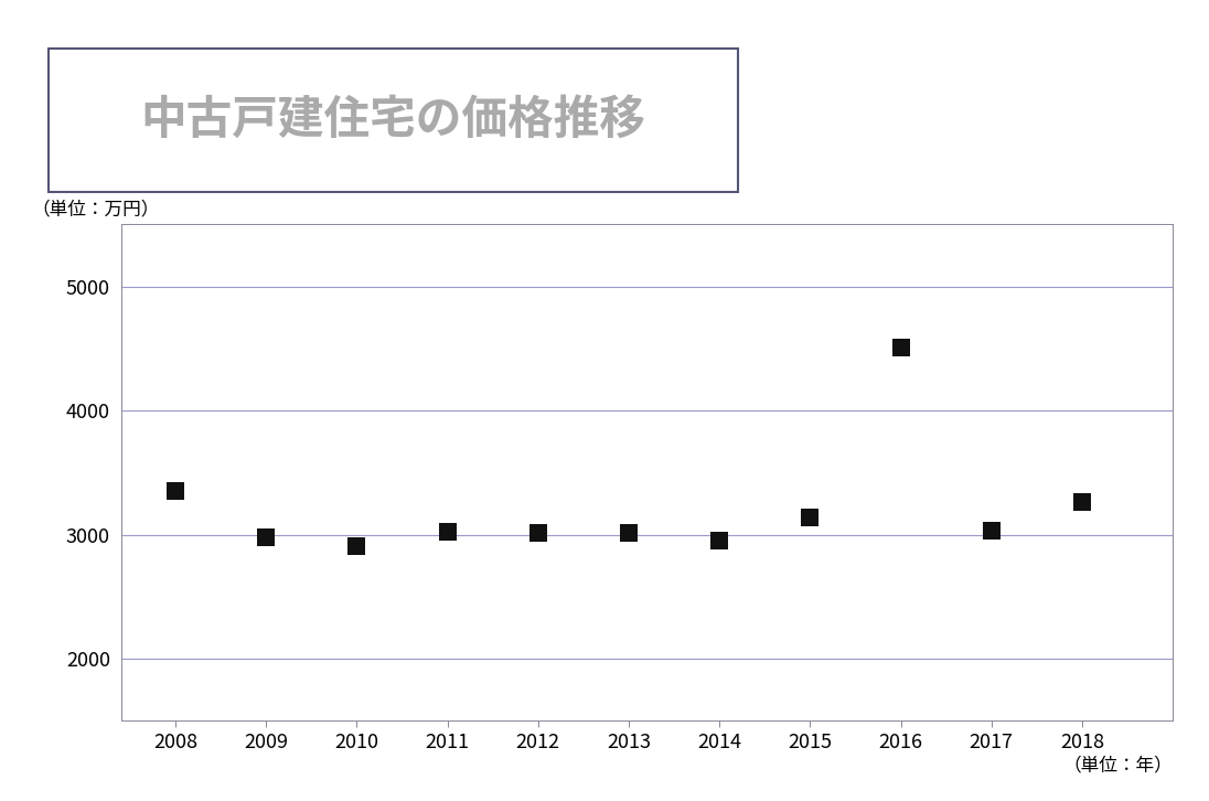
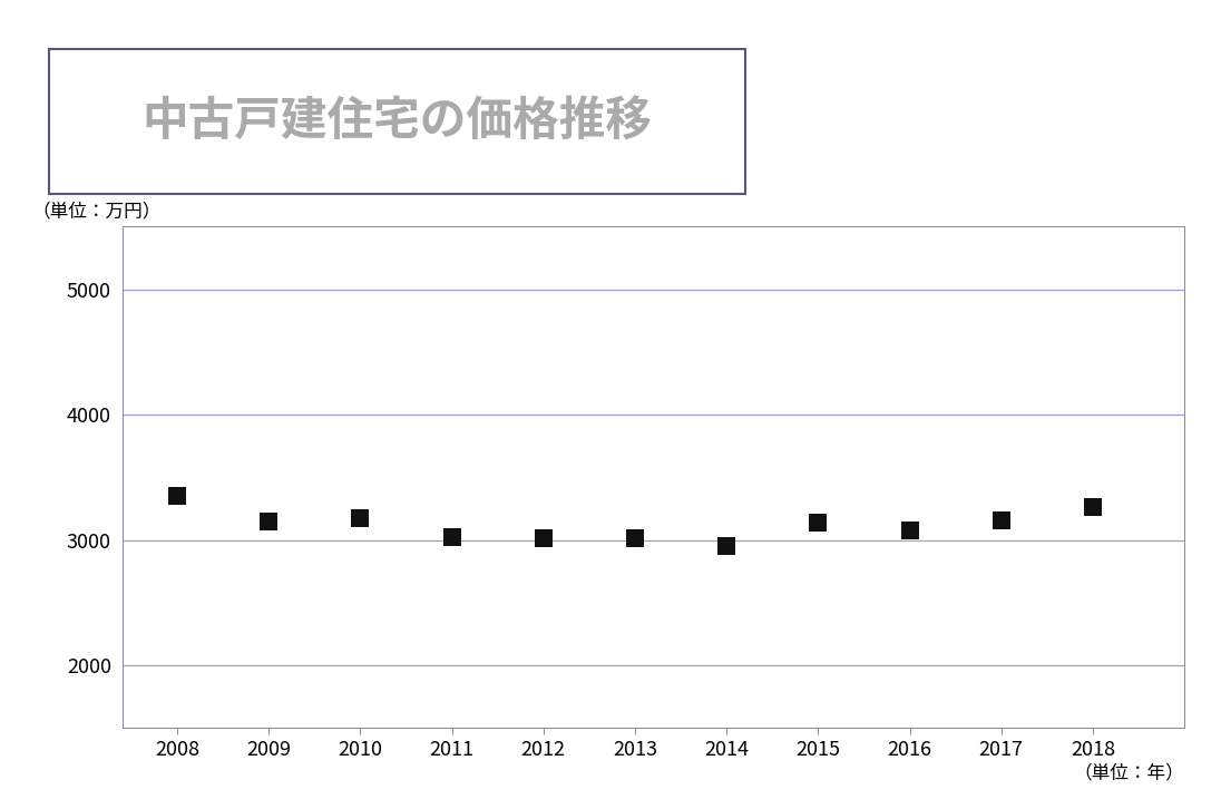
2009: 2980 -> 3150
2010: 2910 -> 3170
2016: 4510 -> 3080
2017: 3030 -> 3160
